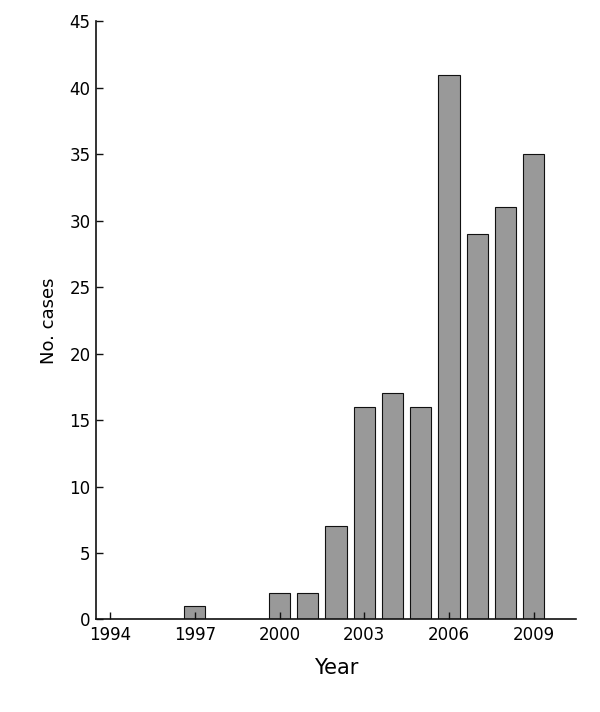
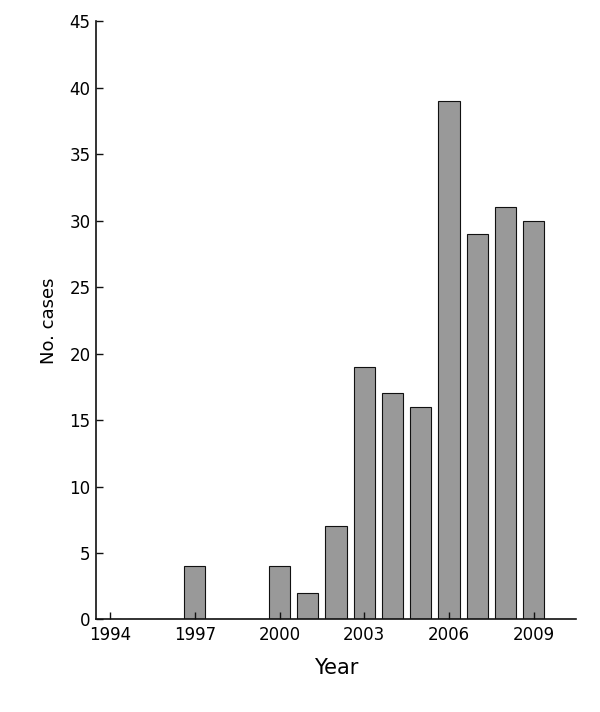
1997: 1 -> 4
2000: 2 -> 4
2003: 16 -> 19
2006: 41 -> 39
2009: 35 -> 30
